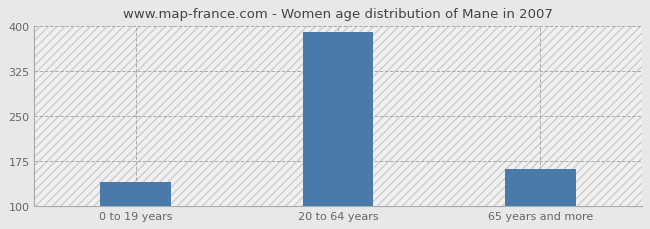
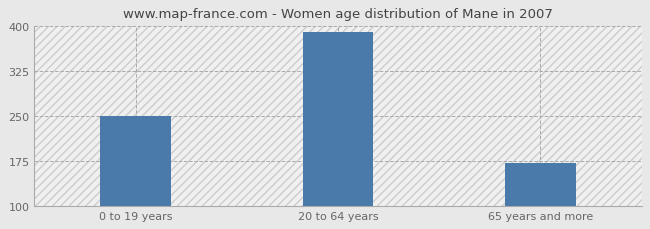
0 to 19 years: 140 -> 250
65 years and more: 162 -> 172
